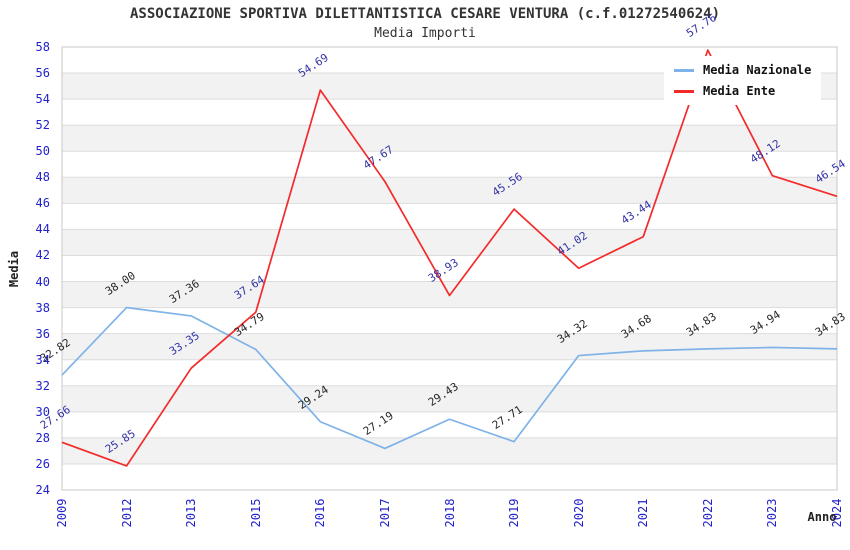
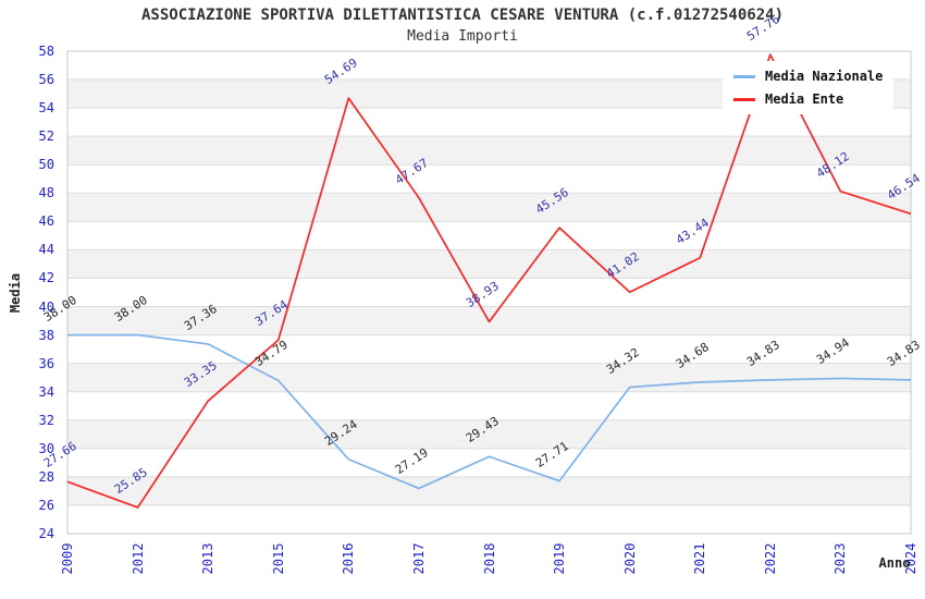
Media Nazionale/2009: 32.82 -> 38.00
